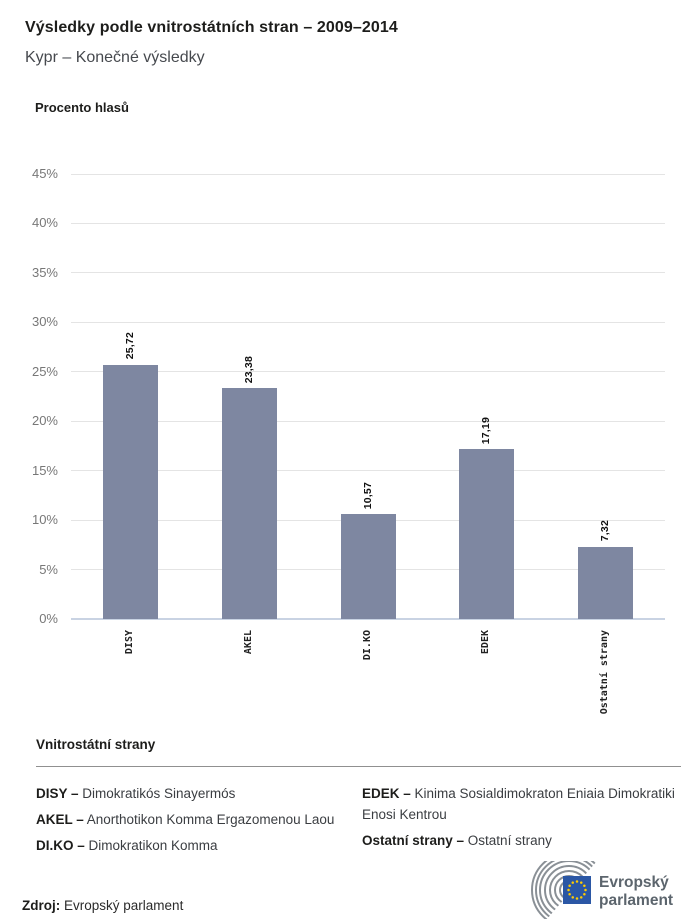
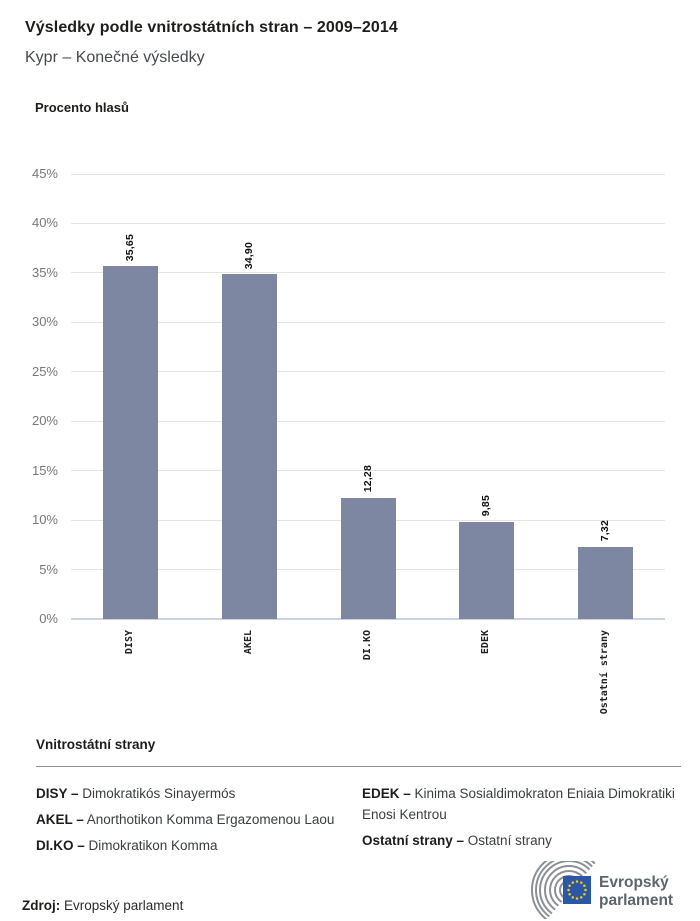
DISY: 25,72 -> 35,65
AKEL: 23,38 -> 34,90
DI.KO: 10,57 -> 12,28
EDEK: 17,19 -> 9,85
